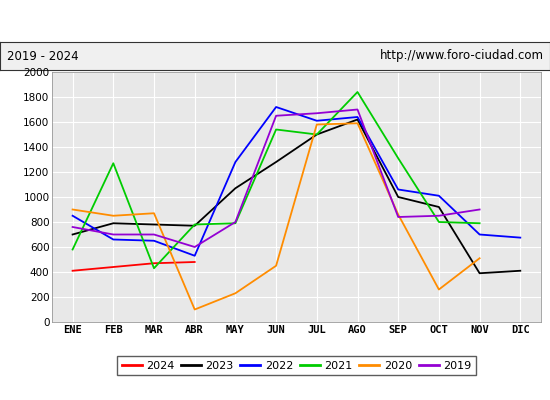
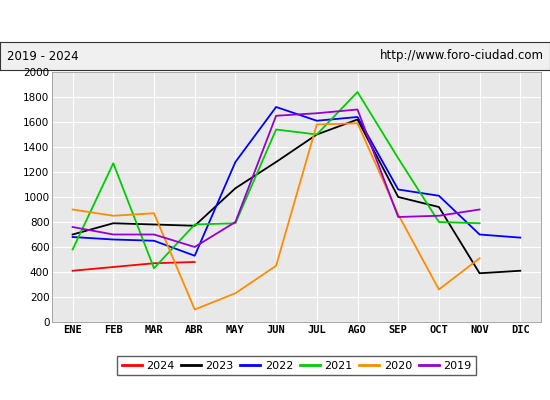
2022/ENE: 850 -> 680
